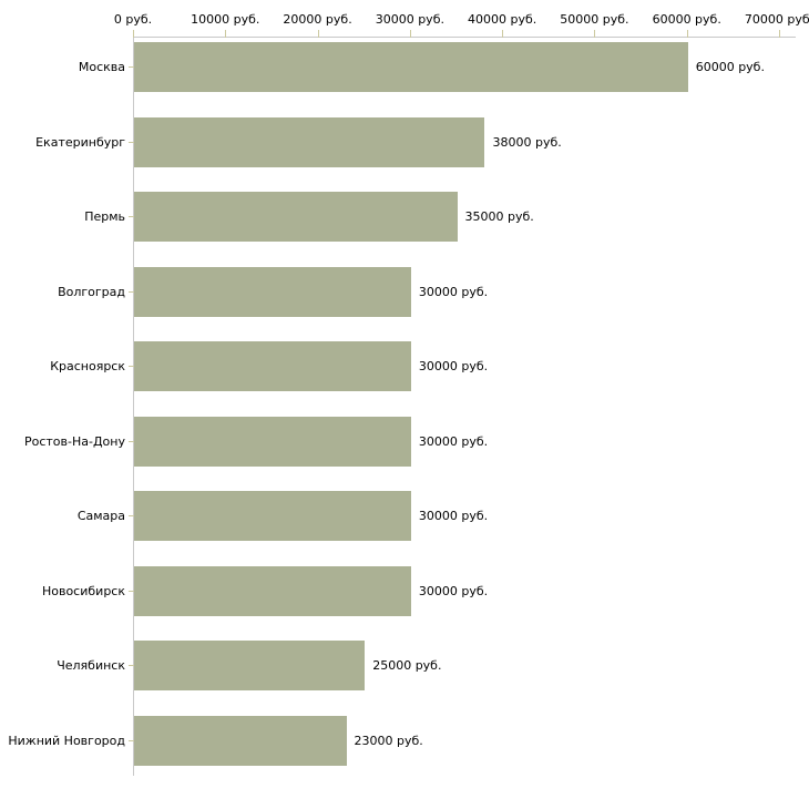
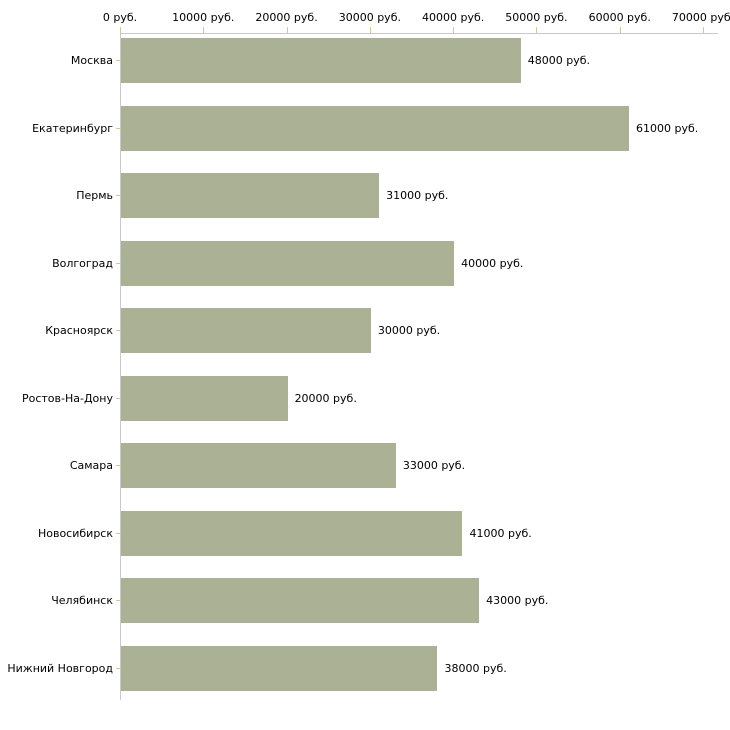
Москва: 60000 -> 48000
Екатеринбург: 38000 -> 61000
Пермь: 35000 -> 31000
Волгоград: 30000 -> 40000
Ростов-На-Дону: 30000 -> 20000
Самара: 30000 -> 33000
Новосибирск: 30000 -> 41000
Челябинск: 25000 -> 43000
Нижний Новгород: 23000 -> 38000
